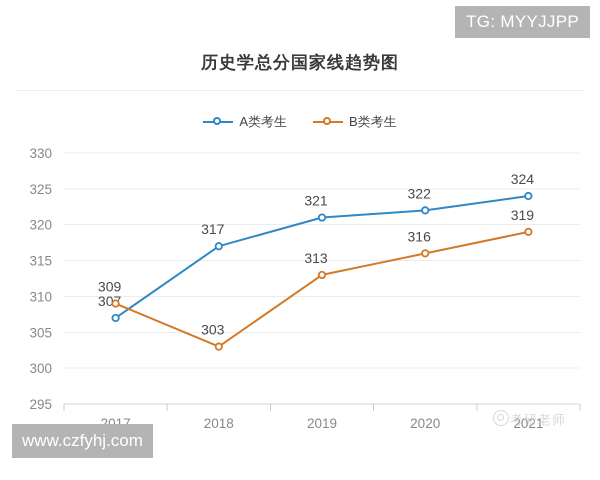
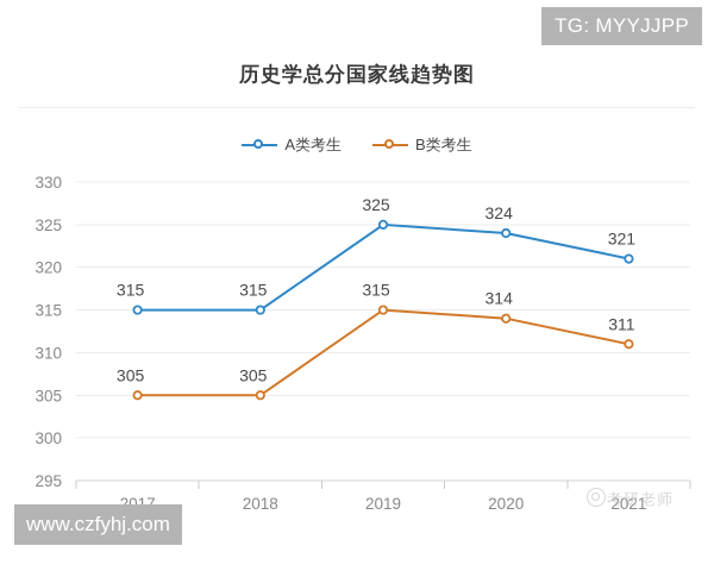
A类考生/2017: 307 -> 315
B类考生/2017: 309 -> 305
A类考生/2018: 317 -> 315
B类考生/2018: 303 -> 305
A类考生/2019: 321 -> 325
B类考生/2019: 313 -> 315
A类考生/2020: 322 -> 324
B类考生/2020: 316 -> 314
A类考生/2021: 324 -> 321
B类考生/2021: 319 -> 311
